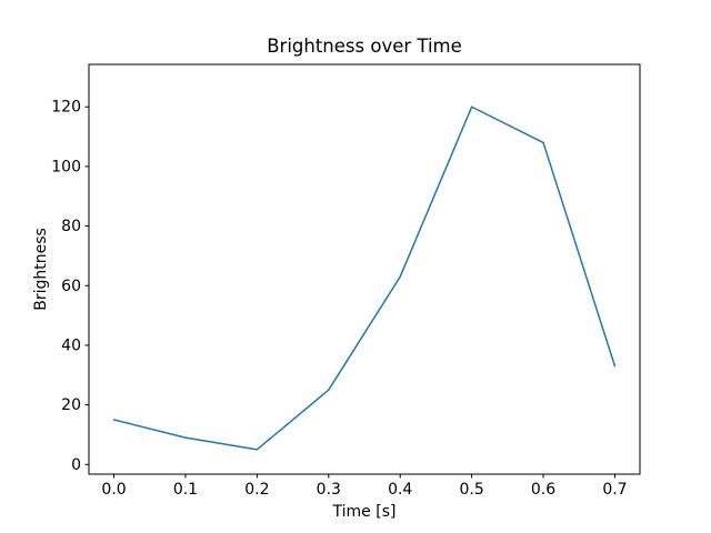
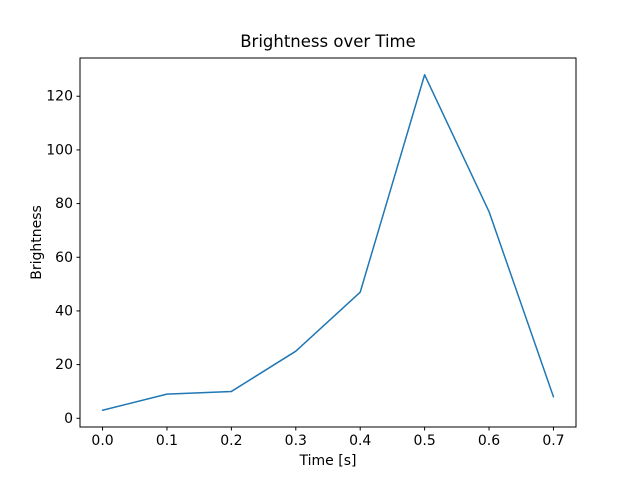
0.0: 15 -> 3
0.2: 5 -> 10
0.4: 63 -> 47
0.5: 120 -> 128
0.6: 108 -> 77
0.7: 33 -> 8
